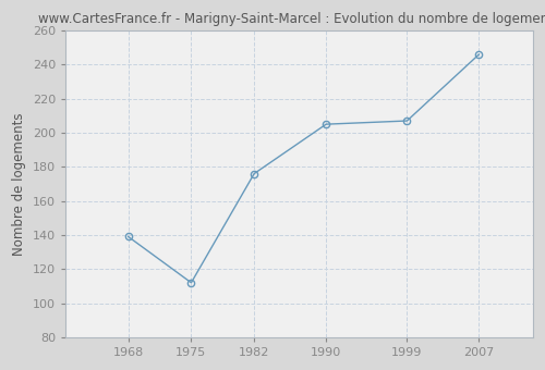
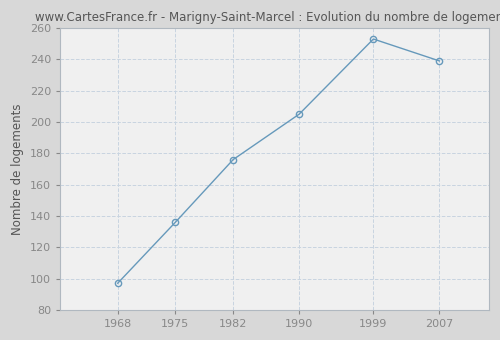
1968: 139 -> 97
1975: 112 -> 136
1999: 207 -> 253
2007: 246 -> 239
